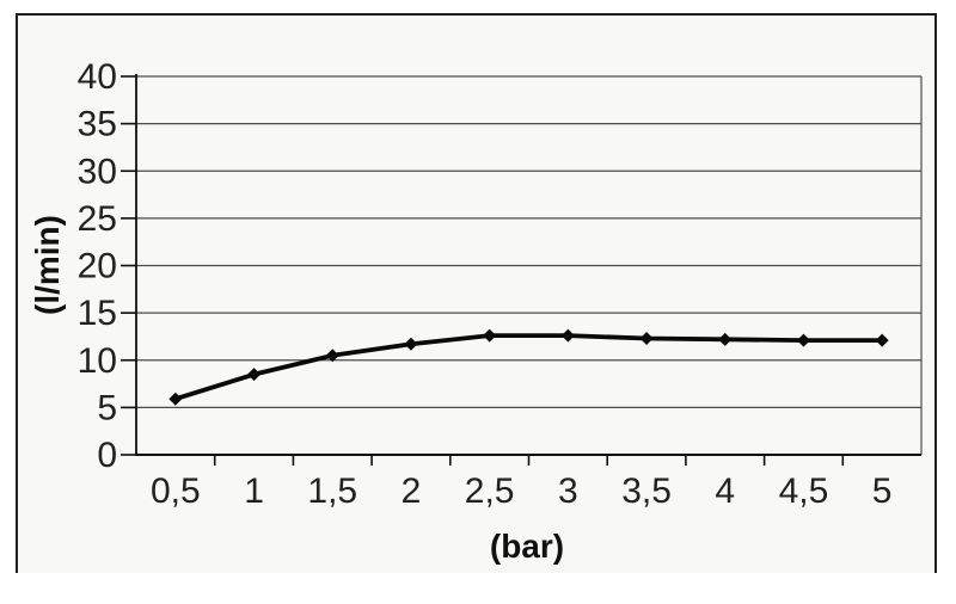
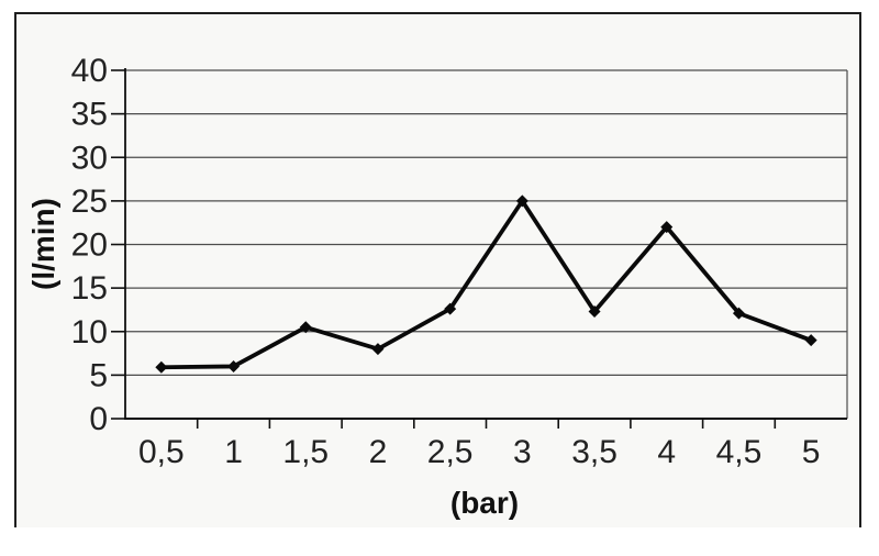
1: 8 -> 6
2: 12 -> 8
3: 13 -> 25
4: 12 -> 22
5: 12 -> 9
